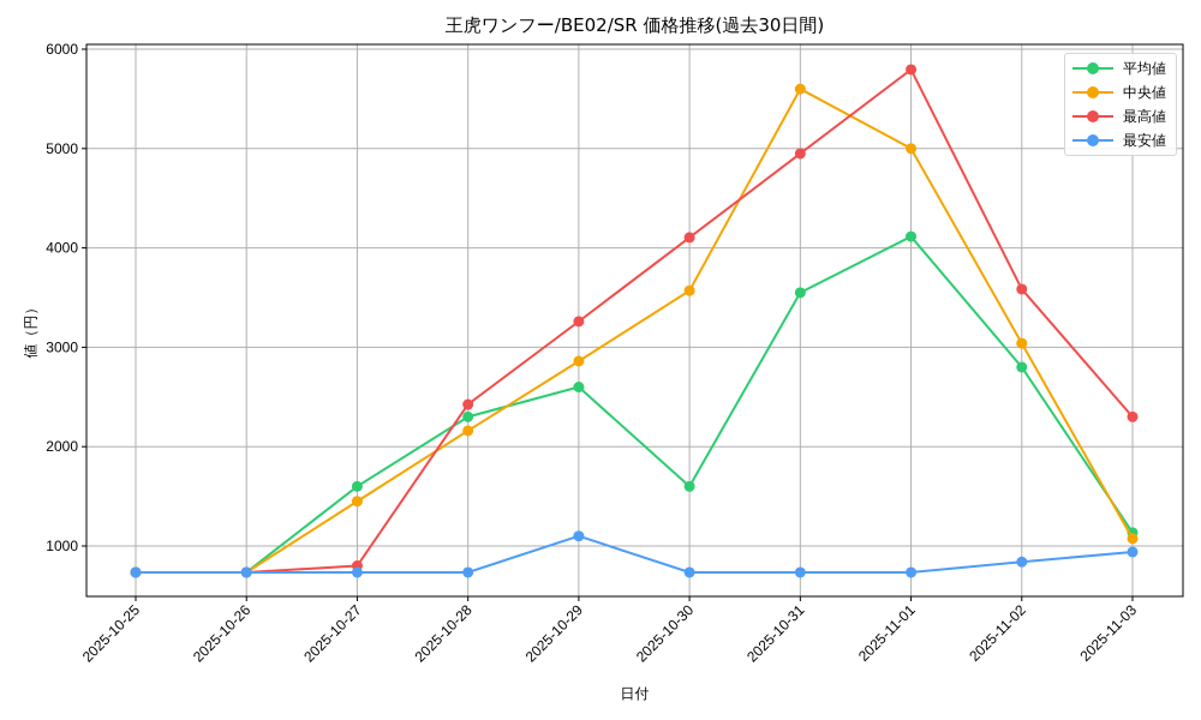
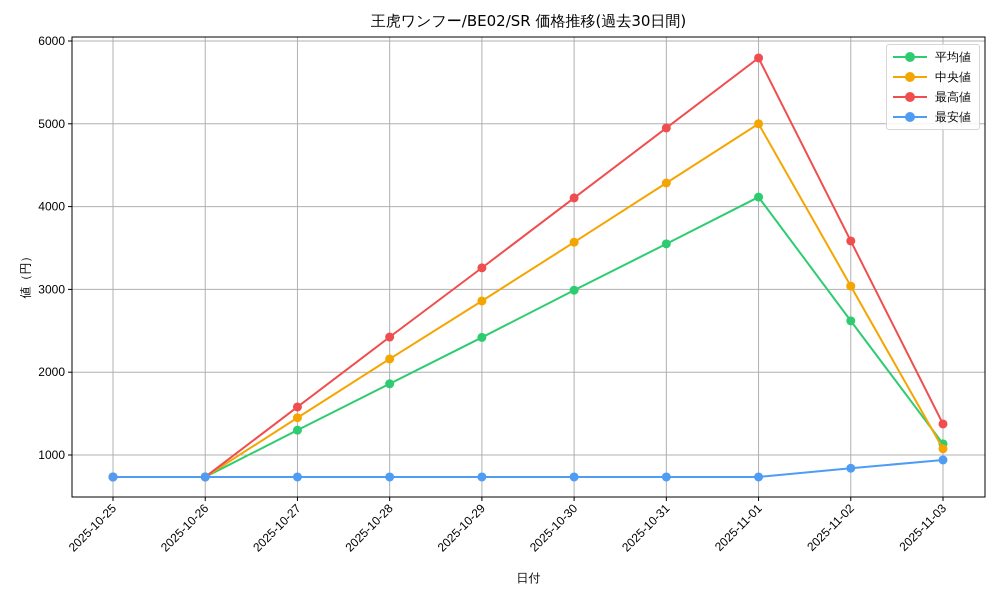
平均値/2025-10-27: 1600 -> 1300
最高値/2025-10-27: 800 -> 1600
平均値/2025-10-28: 2300 -> 1900
平均値/2025-10-29: 2600 -> 2400
最安値/2025-10-29: 1100 -> 700
平均値/2025-10-30: 1600 -> 3000
中央値/2025-10-31: 5600 -> 4300
平均値/2025-11-02: 2800 -> 2600
最高値/2025-11-03: 2300 -> 1400
